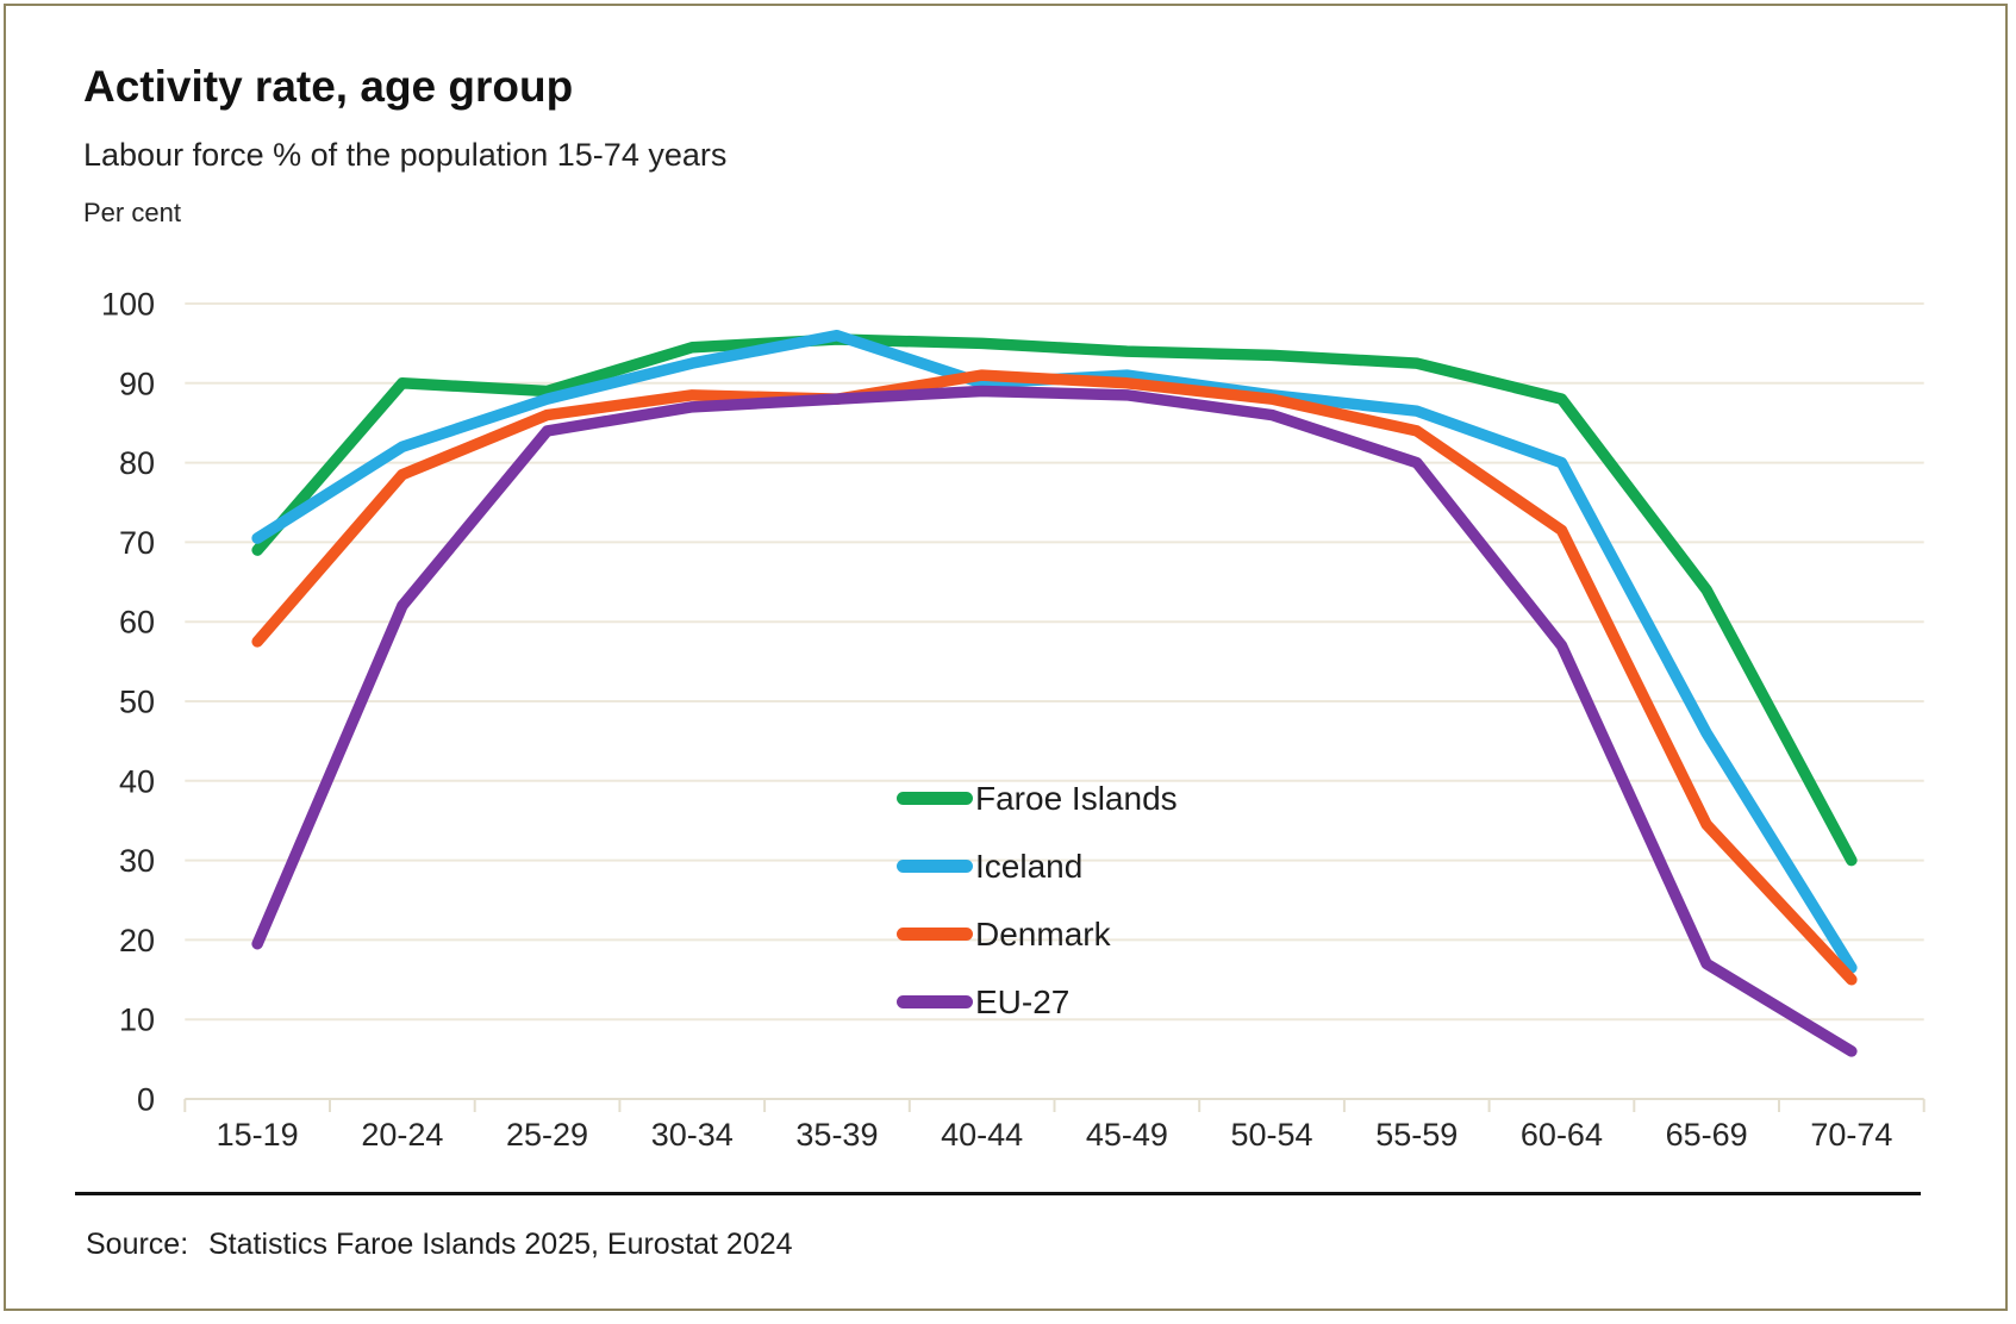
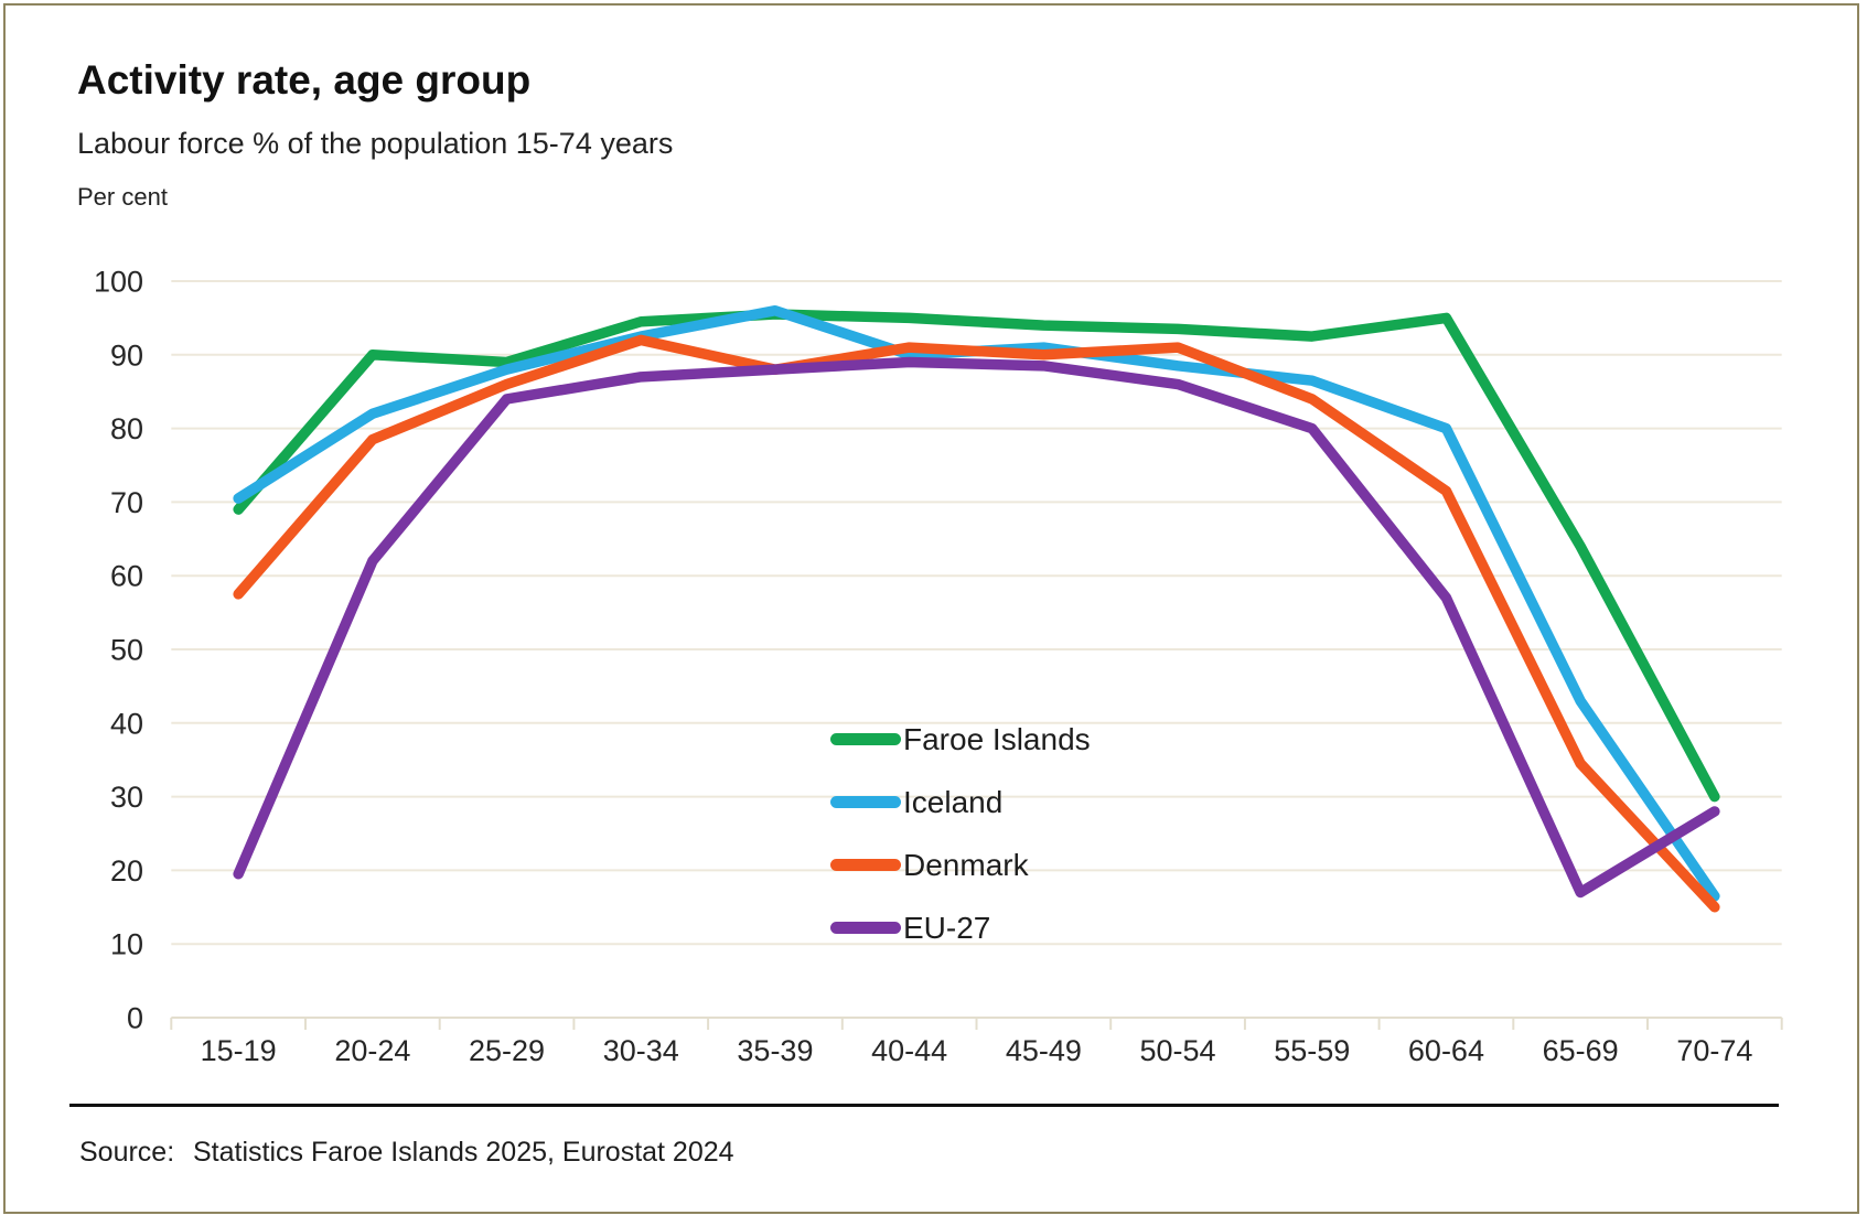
Denmark/30-34: 88 -> 92
Denmark/50-54: 88 -> 91
Faroe Islands/60-64: 88 -> 95
Iceland/65-69: 46 -> 43
EU-27/70-74: 6 -> 28
